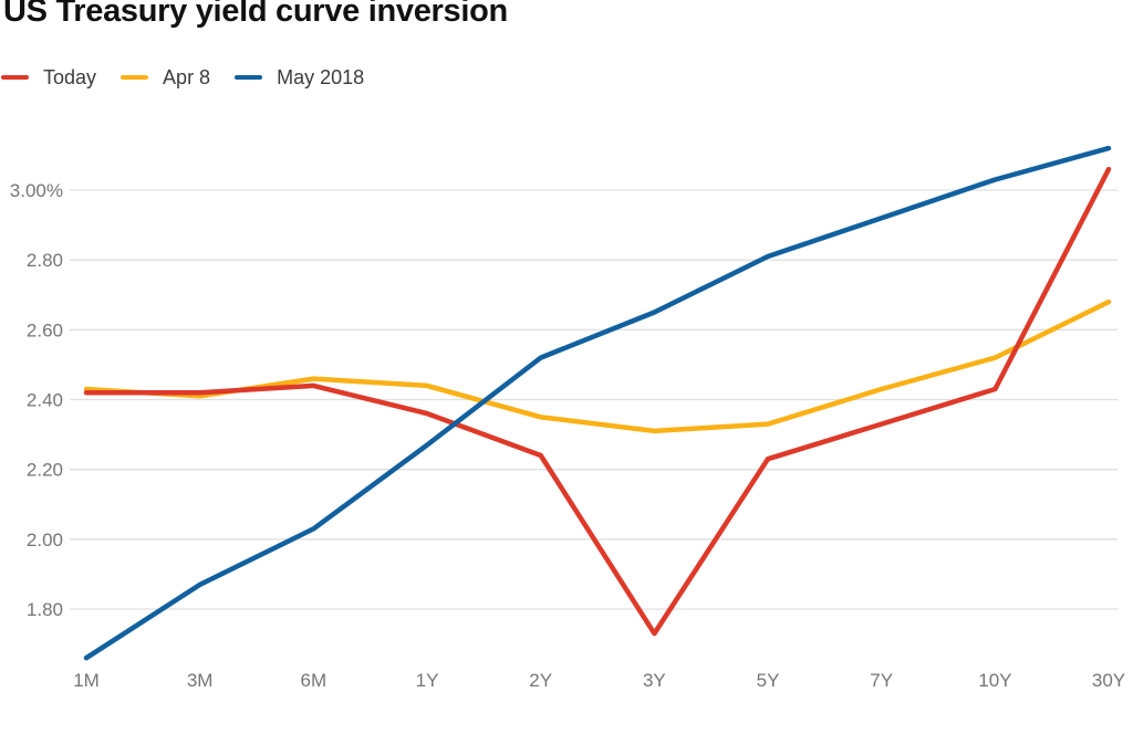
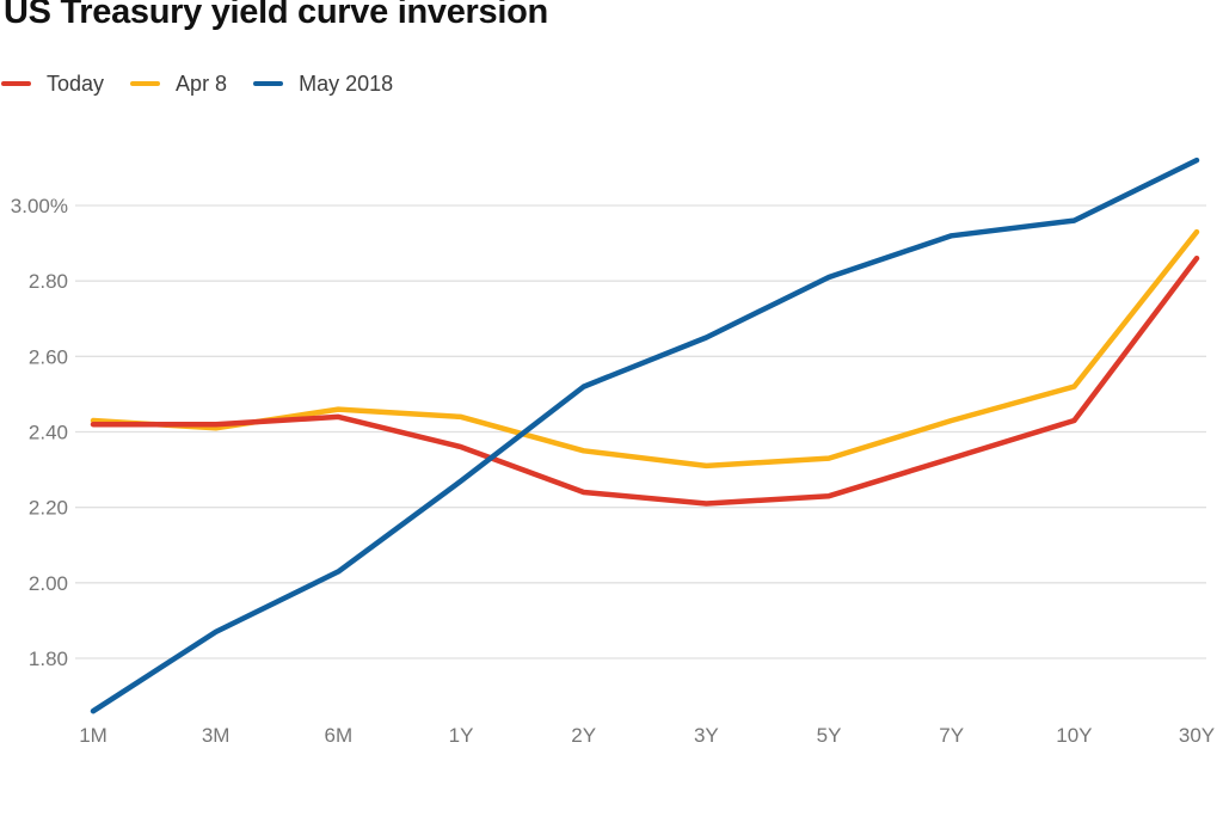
Today/3Y: 1.73% -> 2.21%
May 2018/10Y: 3.03% -> 2.96%
Today/30Y: 3.06% -> 2.86%
Apr 8/30Y: 2.68% -> 2.93%
